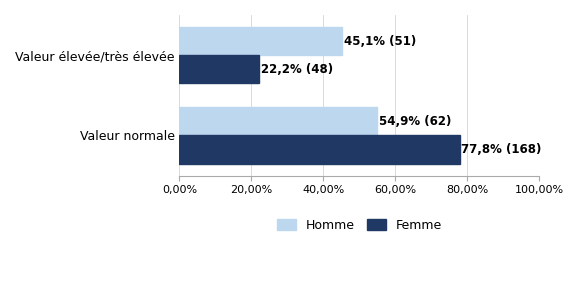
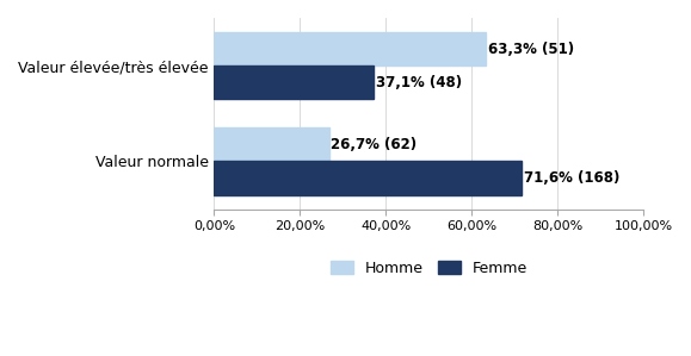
Homme/Valeur élevée/très élevée: 45,1% -> 63,3%
Femme/Valeur élevée/très élevée: 22,2% -> 37,1%
Homme/Valeur normale: 54,9% -> 26,7%
Femme/Valeur normale: 77,8% -> 71,6%
